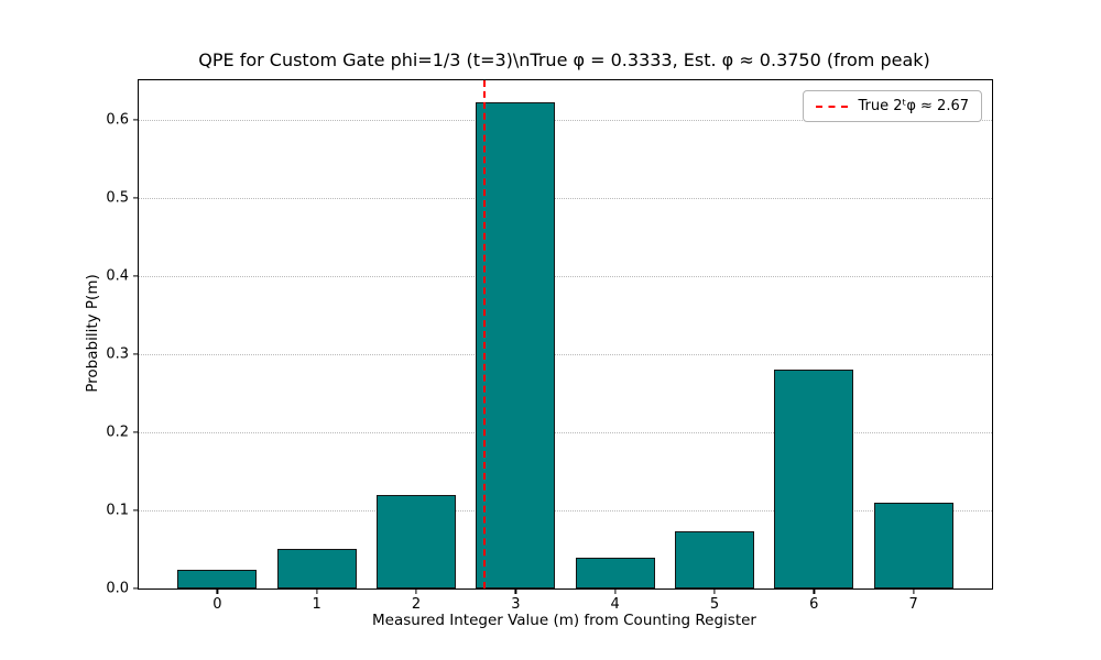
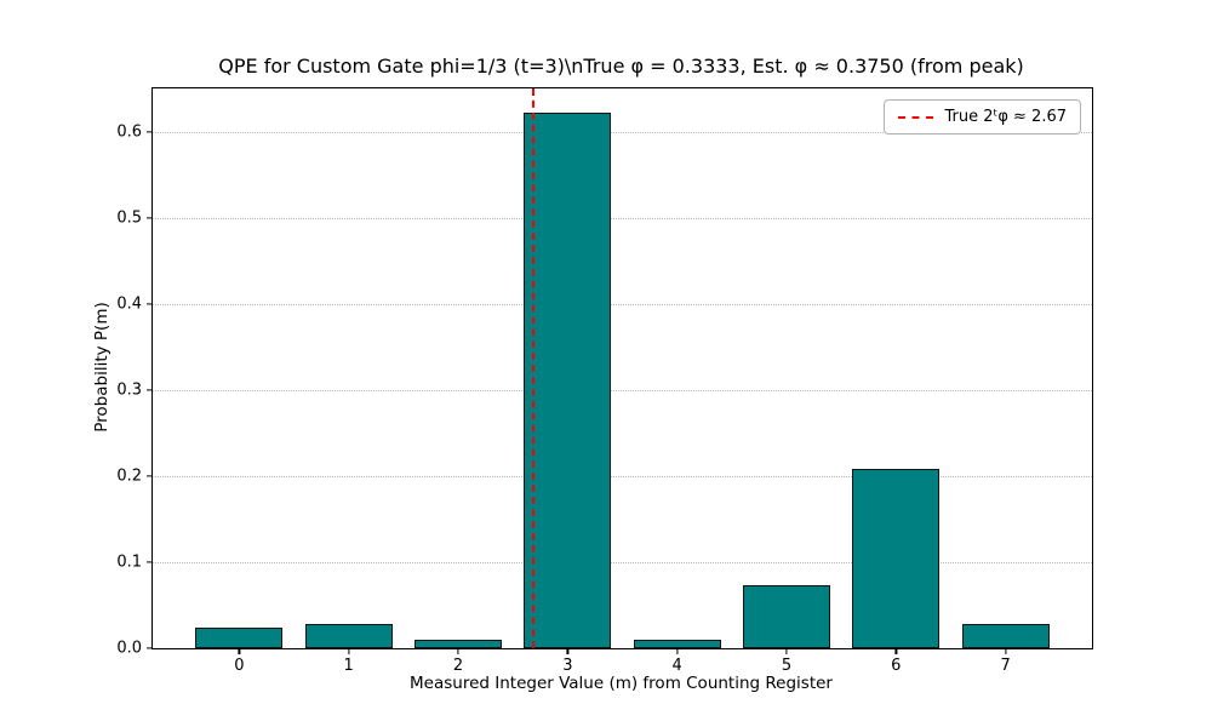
1: 0.05 -> 0.03
2: 0.12 -> 0.01
4: 0.04 -> 0.01
6: 0.28 -> 0.21
7: 0.11 -> 0.03
